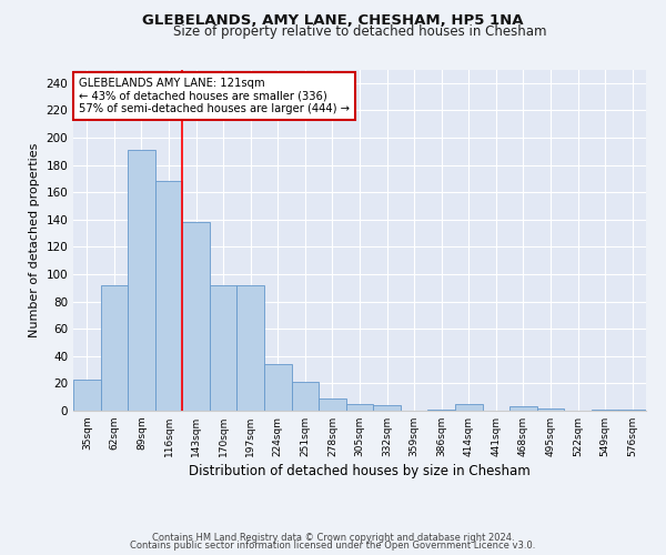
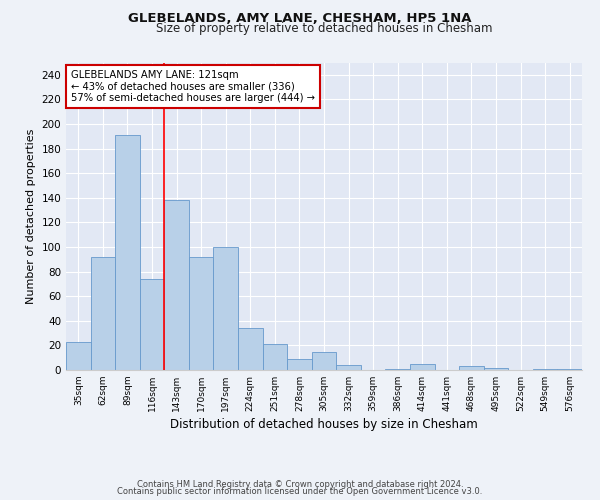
116sqm: 168 -> 74
197sqm: 92 -> 100
305sqm: 5 -> 15
